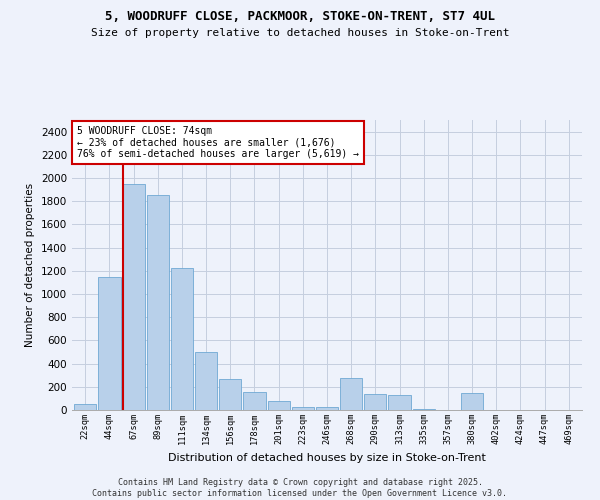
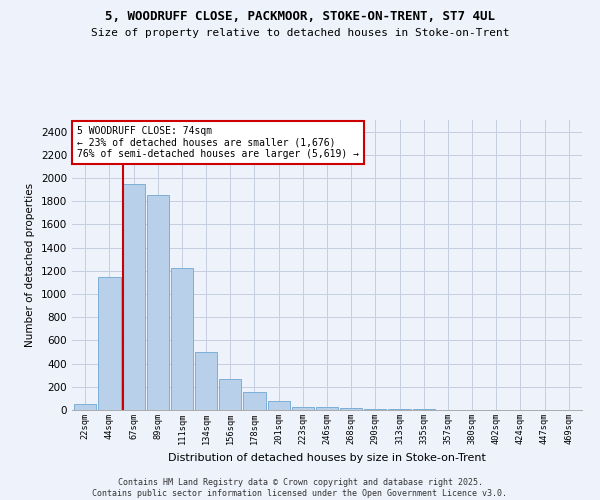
268sqm: 280 -> 20
290sqm: 140 -> 10
313sqm: 130 -> 10
380sqm: 150 -> 0
